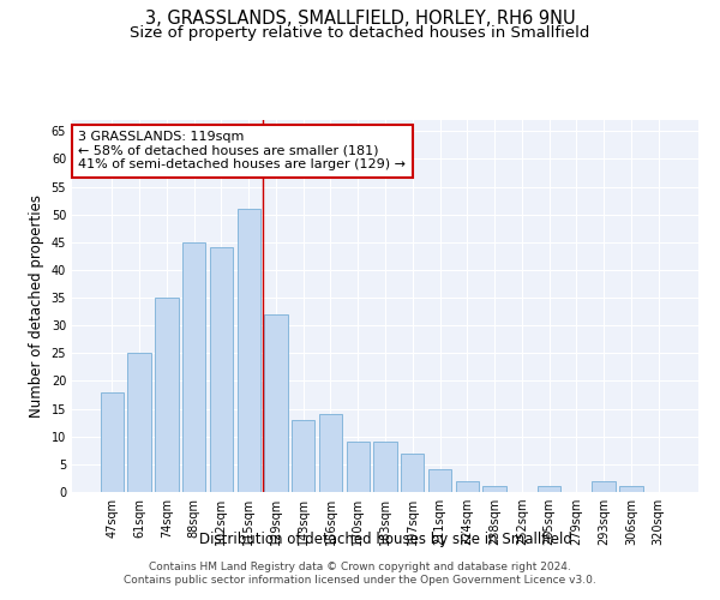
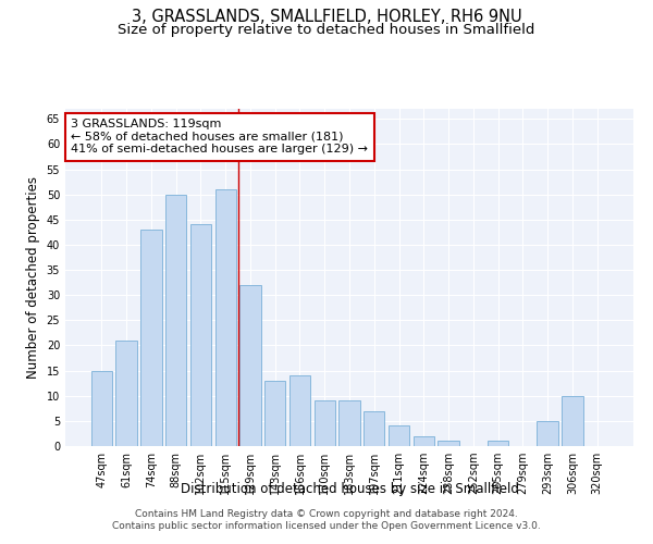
47sqm: 18 -> 15
61sqm: 25 -> 21
74sqm: 35 -> 43
88sqm: 45 -> 50
293sqm: 2 -> 5
306sqm: 1 -> 10
